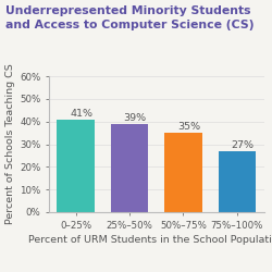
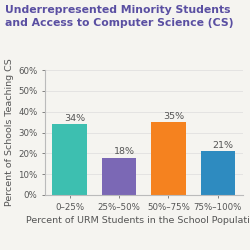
0–25%: 41% -> 34%
25%–50%: 39% -> 18%
75%–100%: 27% -> 21%
